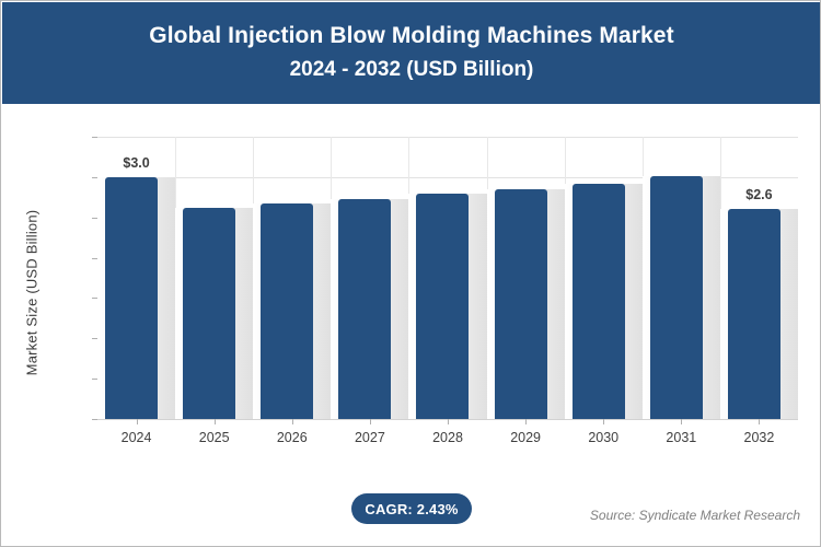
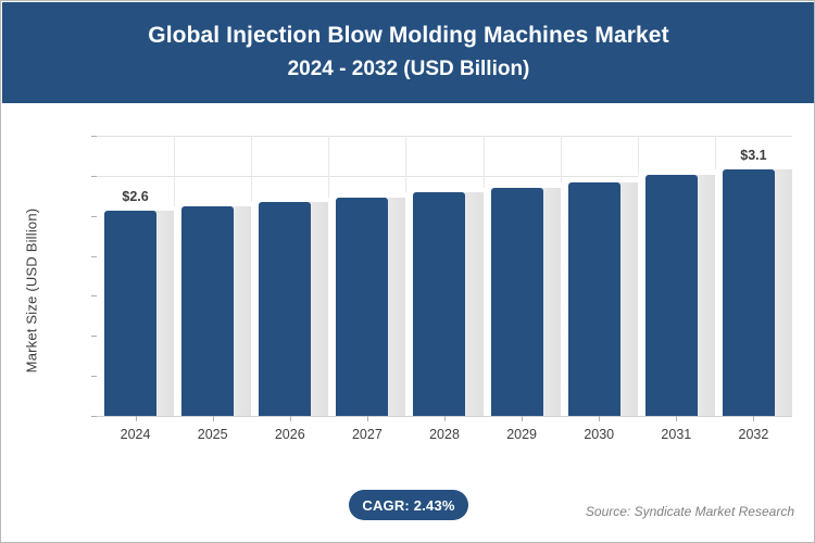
2024: $3.0 -> $2.6
2032: $2.6 -> $3.1
